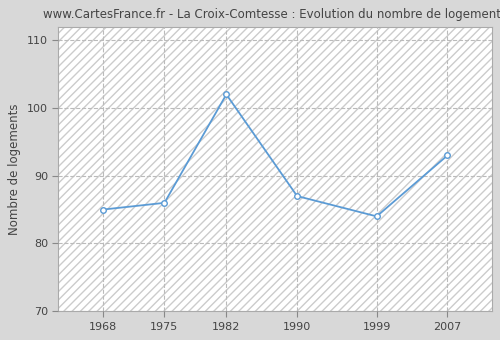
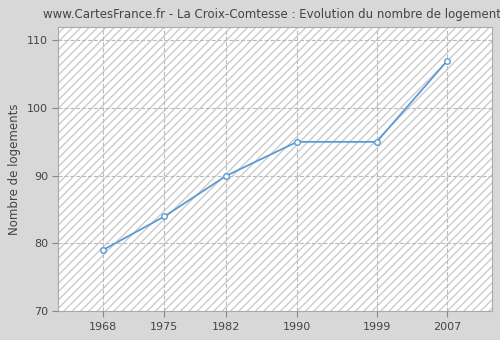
1968: 85 -> 79
1975: 86 -> 84
1982: 102 -> 90
1990: 87 -> 95
1999: 84 -> 95
2007: 93 -> 107
